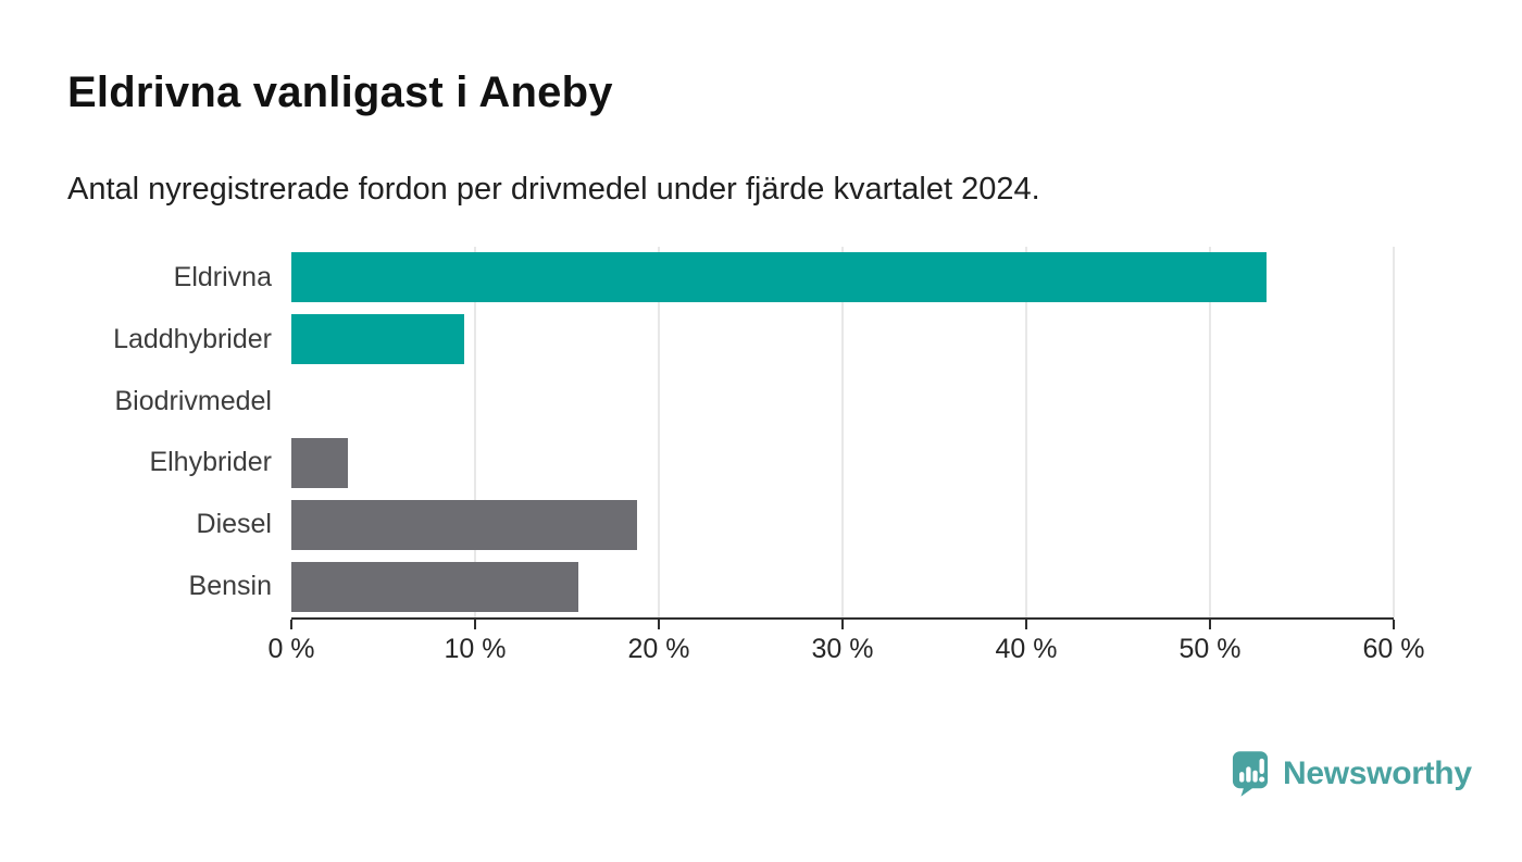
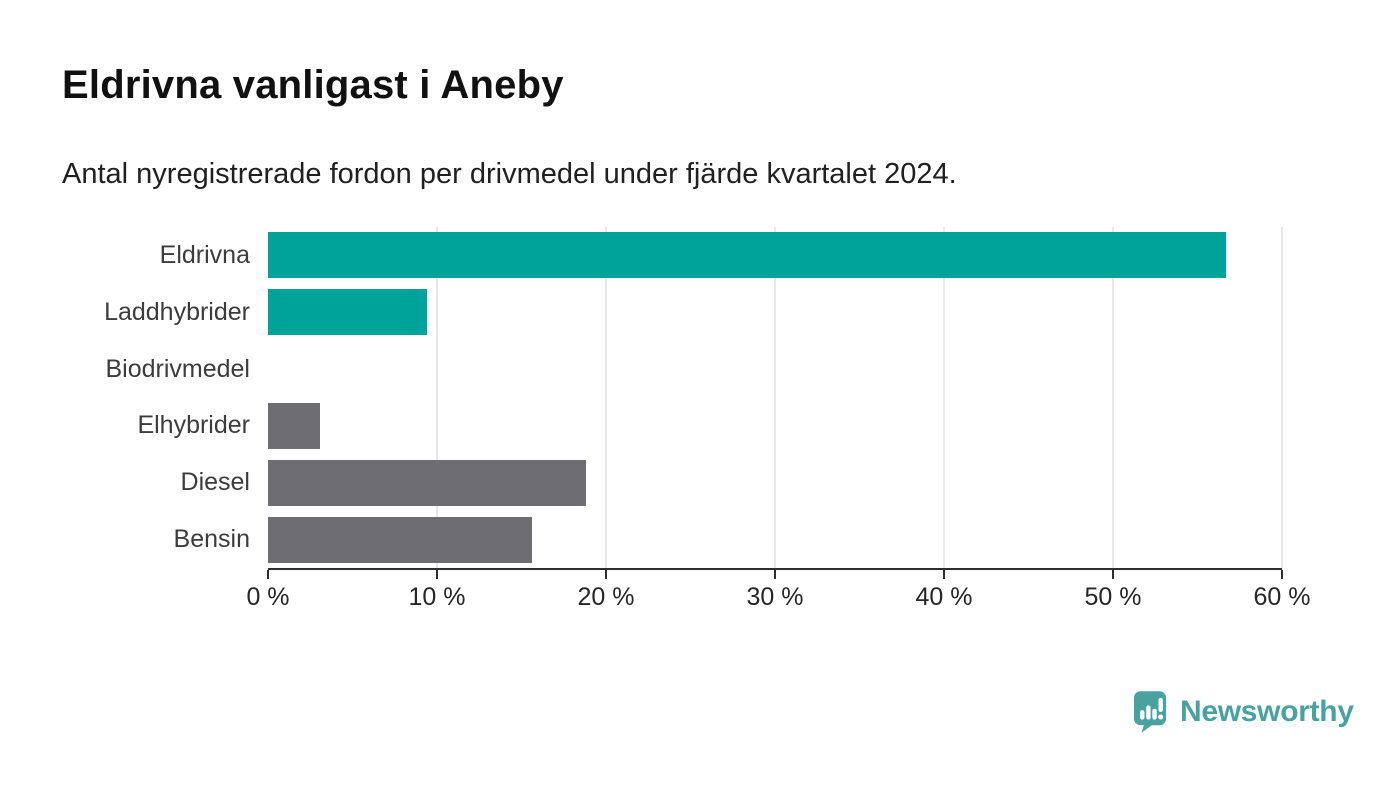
Eldrivna: 53.1% -> 56.7%
